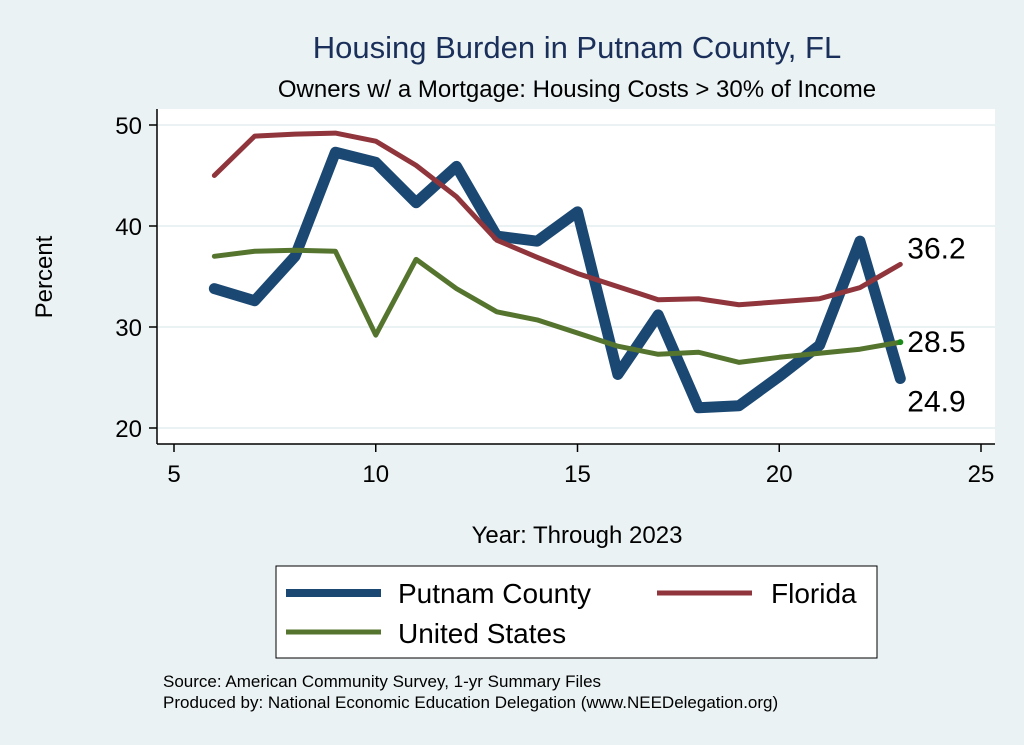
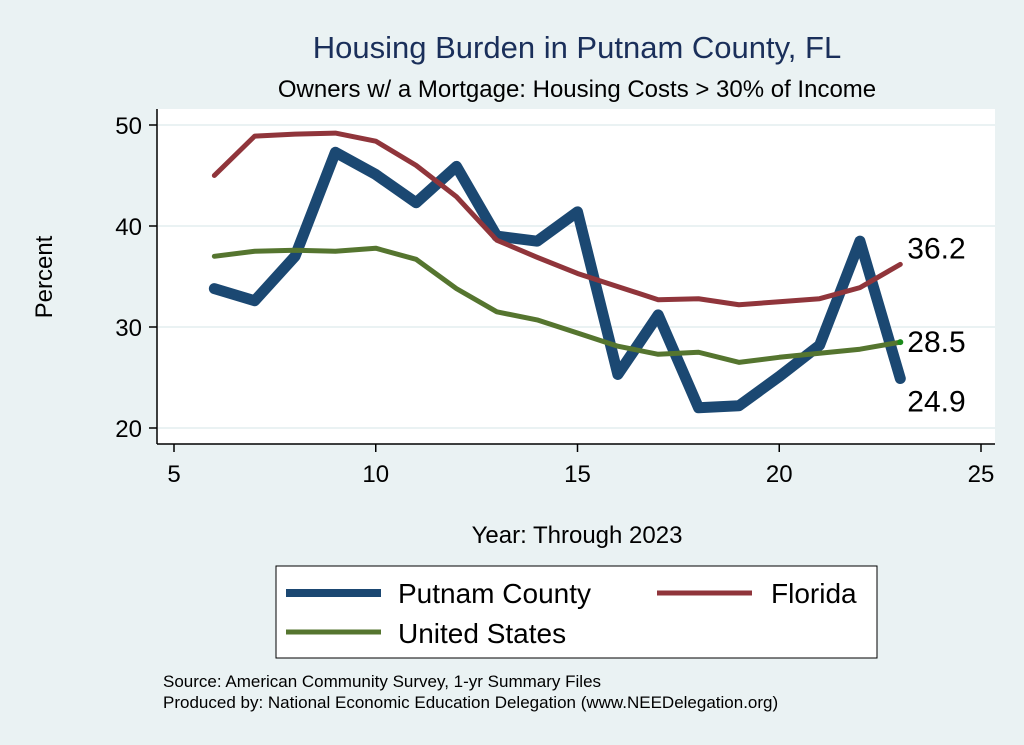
Putnam County/10: 46.3 -> 45.1
United States/10: 29.2 -> 37.8
